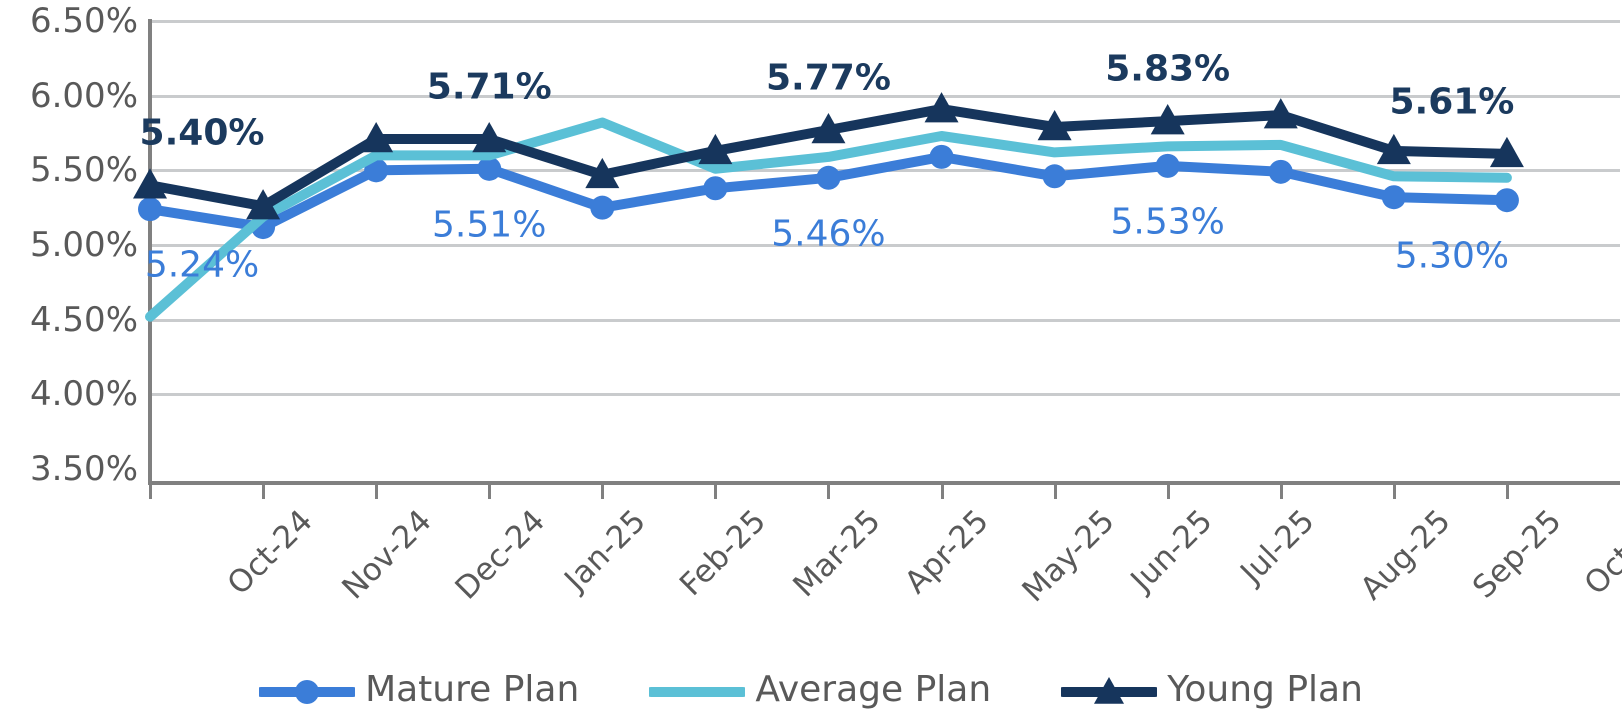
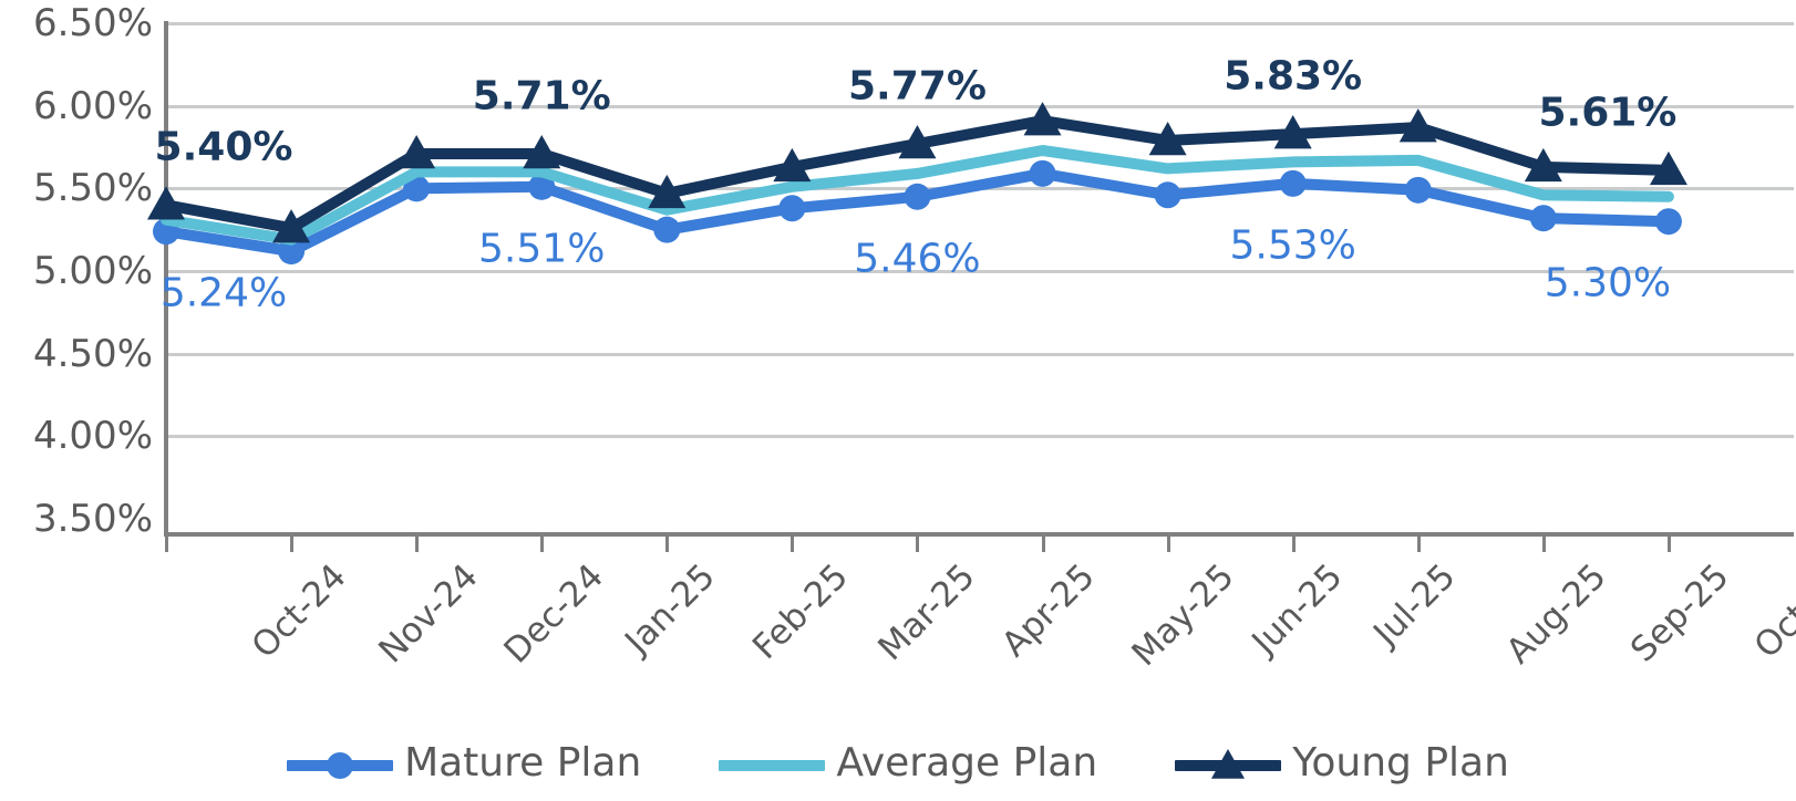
Average Plan/Oct-24: 4.52% -> 5.31%
Average Plan/Feb-25: 5.82% -> 5.37%
